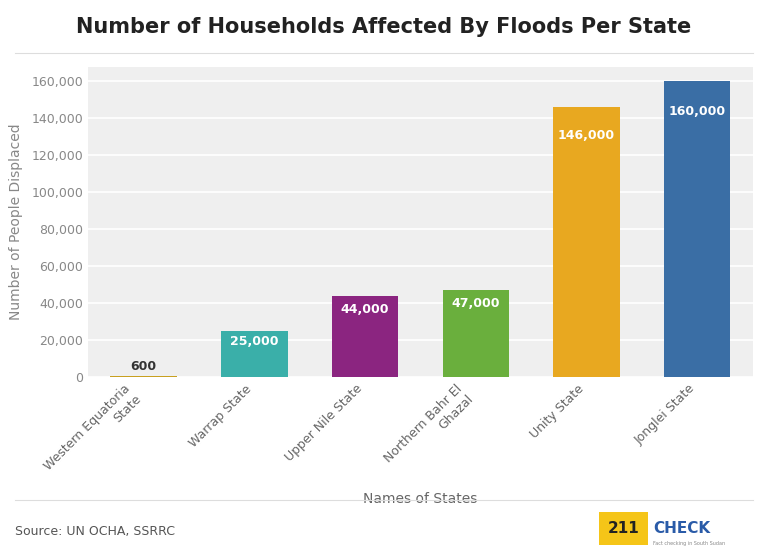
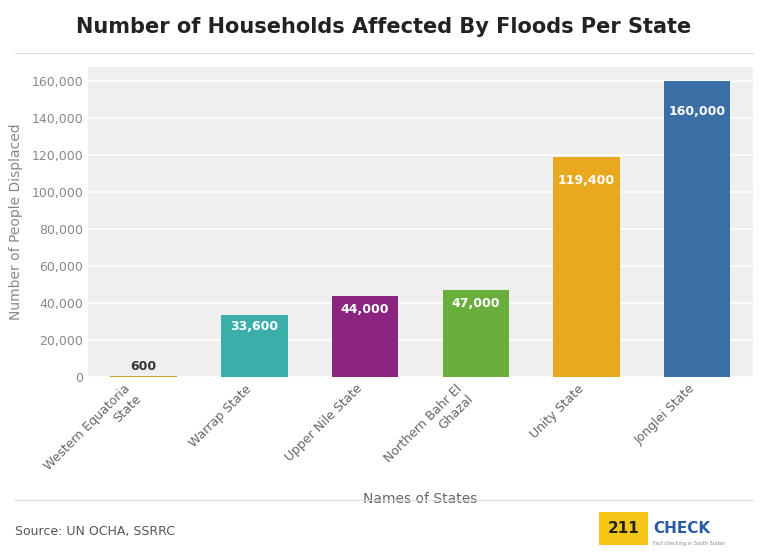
Warrap State: 25,000 -> 33,600
Unity State: 146,000 -> 119,400
